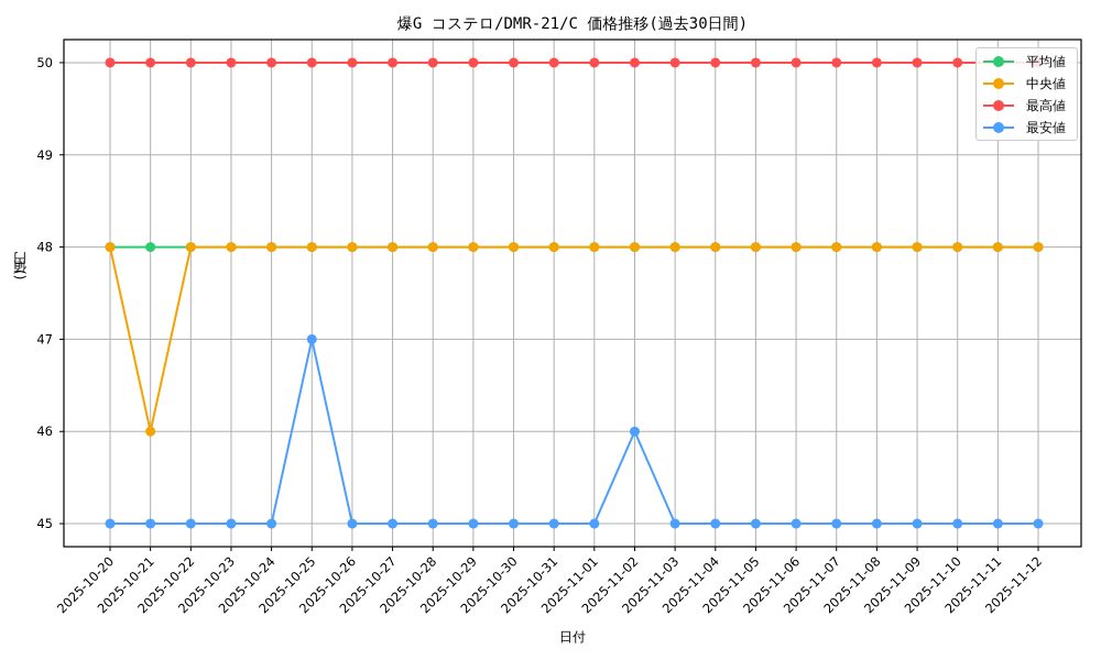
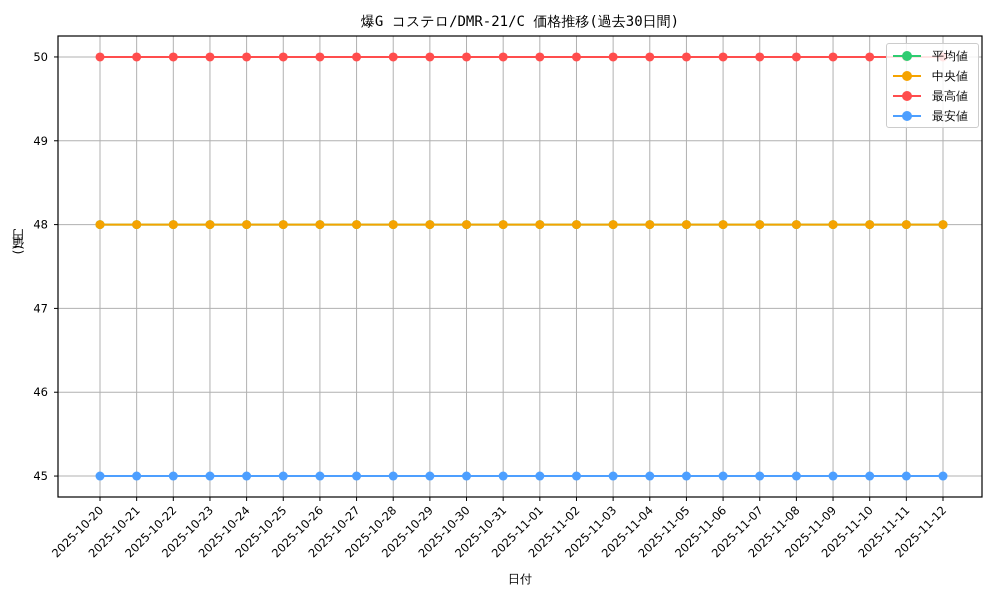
中央値/2025-10-21: 46 -> 48
最安値/2025-10-25: 47 -> 45
最安値/2025-11-02: 46 -> 45
